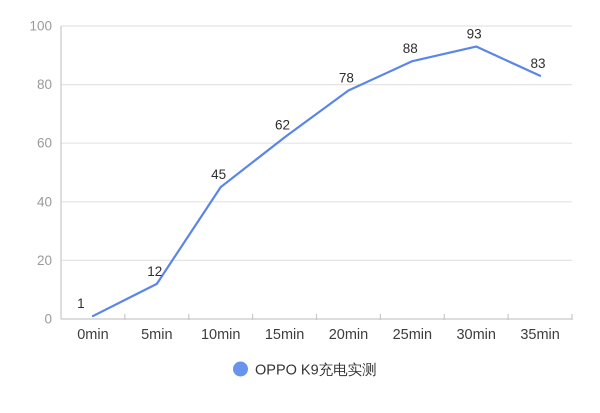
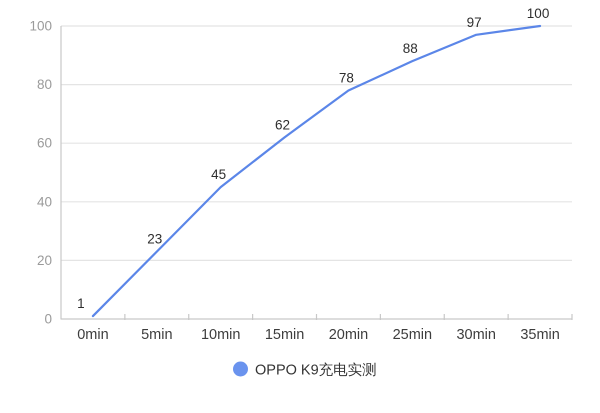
5min: 12 -> 23
30min: 93 -> 97
35min: 83 -> 100
